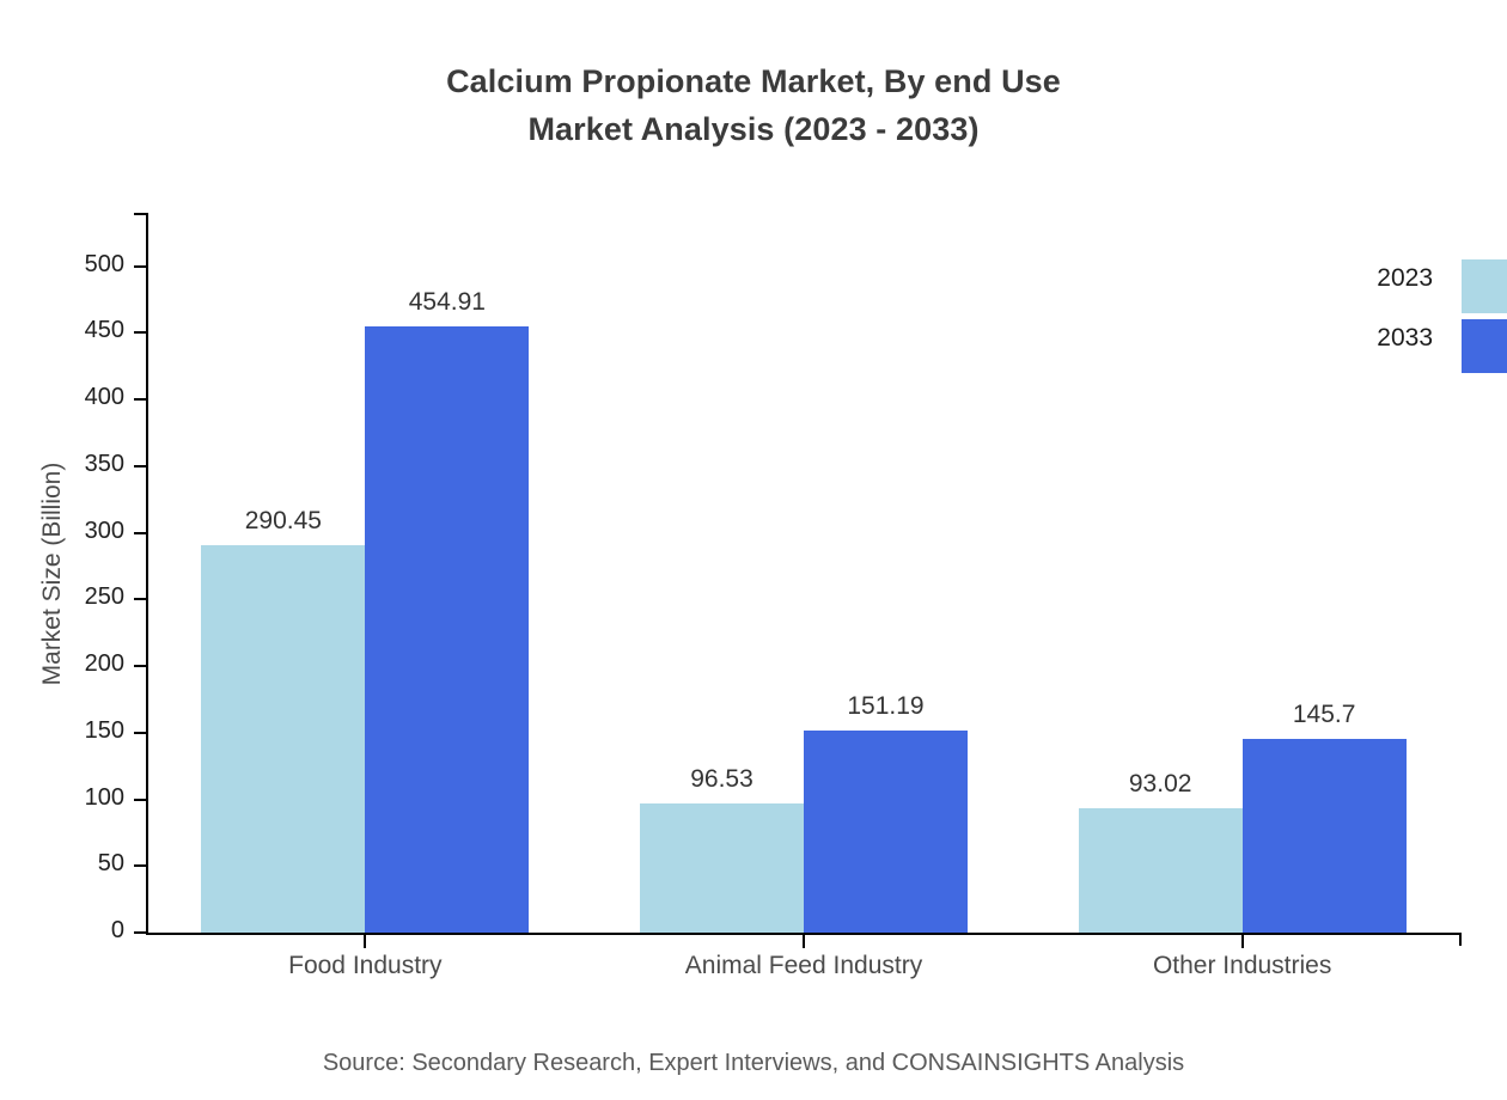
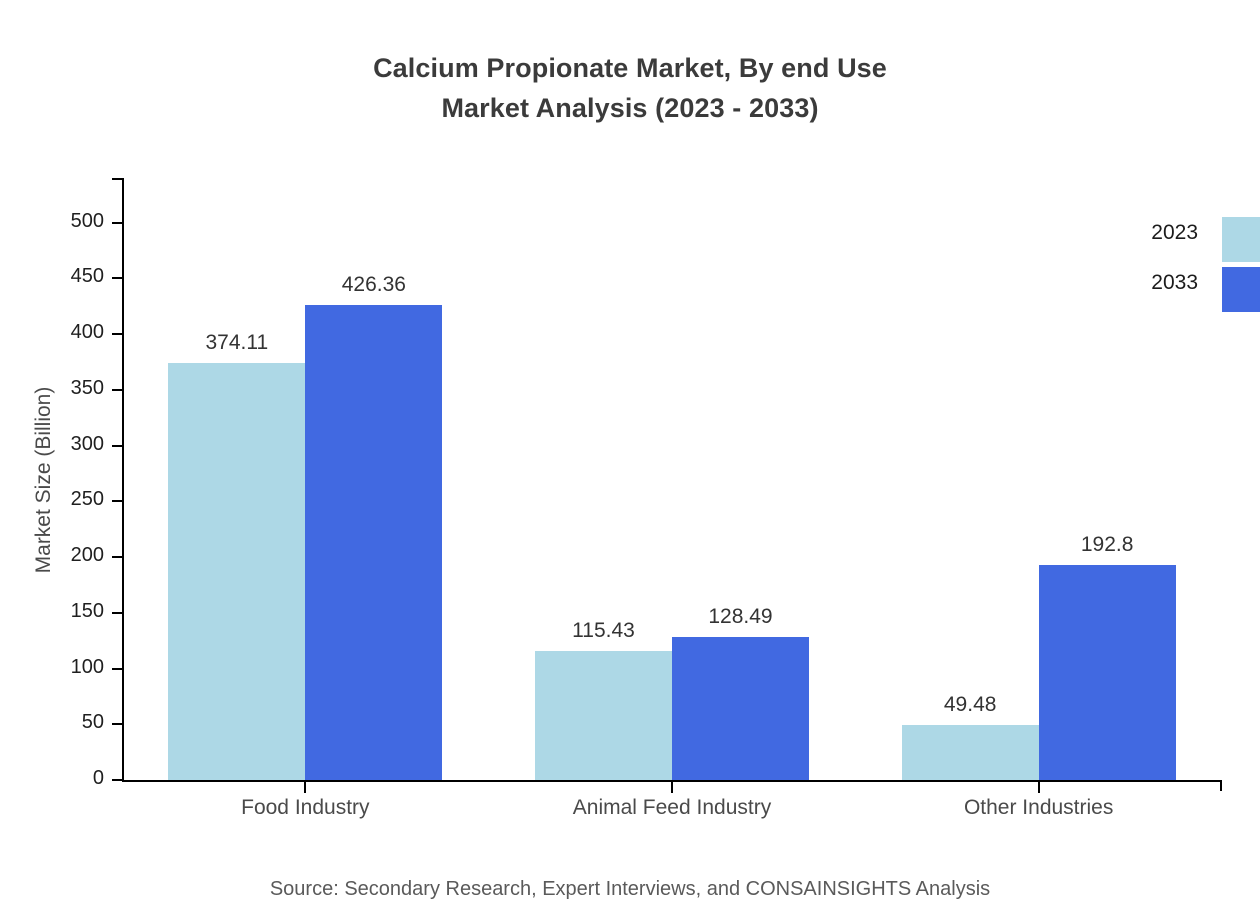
2023/Food Industry: 290.45 -> 374.11
2033/Food Industry: 454.91 -> 426.36
2023/Animal Feed Industry: 96.53 -> 115.43
2033/Animal Feed Industry: 151.19 -> 128.49
2023/Other Industries: 93.02 -> 49.48
2033/Other Industries: 145.7 -> 192.8
